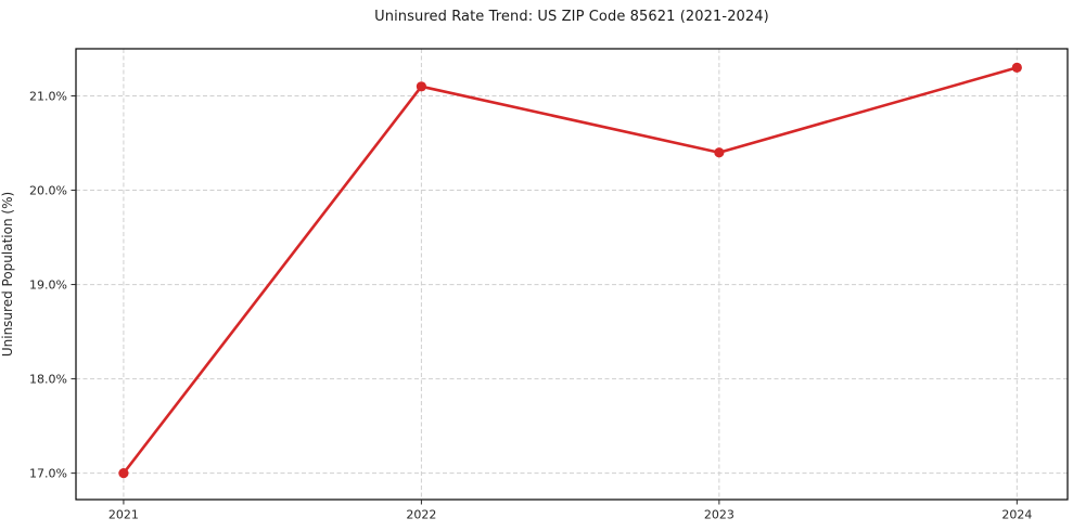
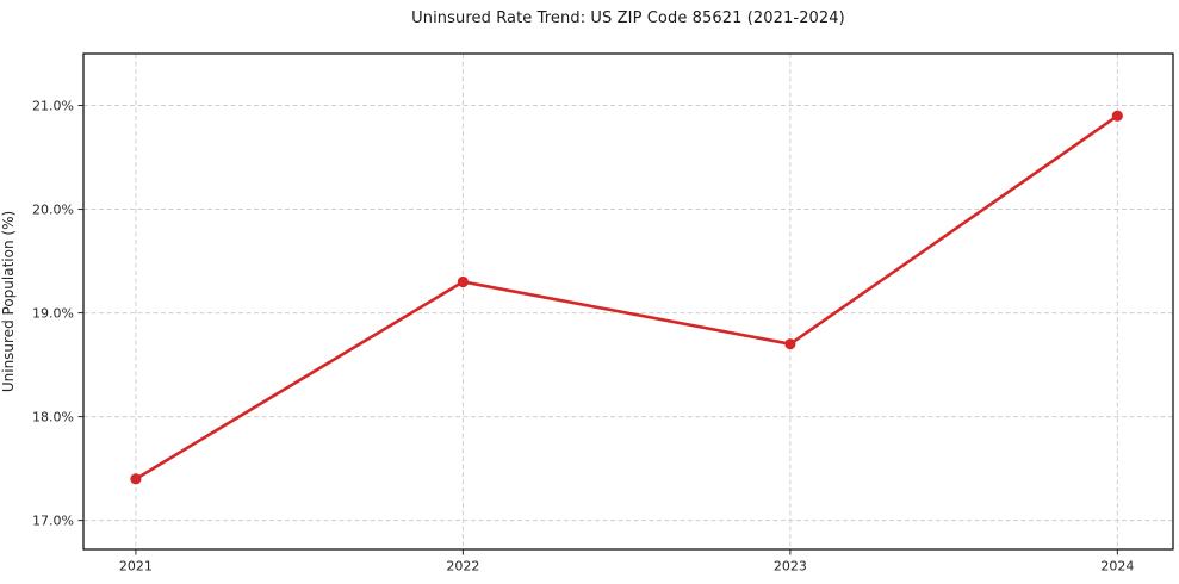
2021: 17.0% -> 17.4%
2022: 21.1% -> 19.3%
2023: 20.4% -> 18.7%
2024: 21.3% -> 20.9%
